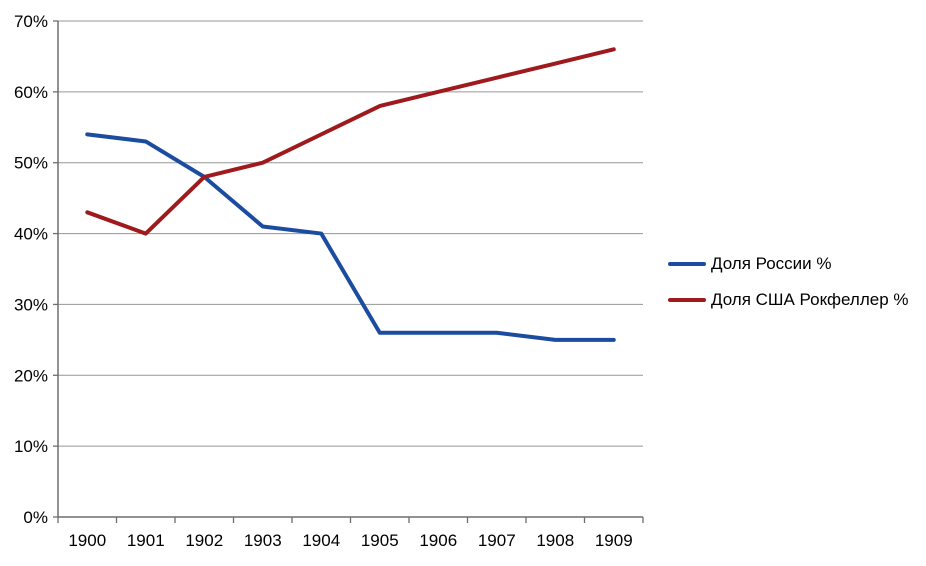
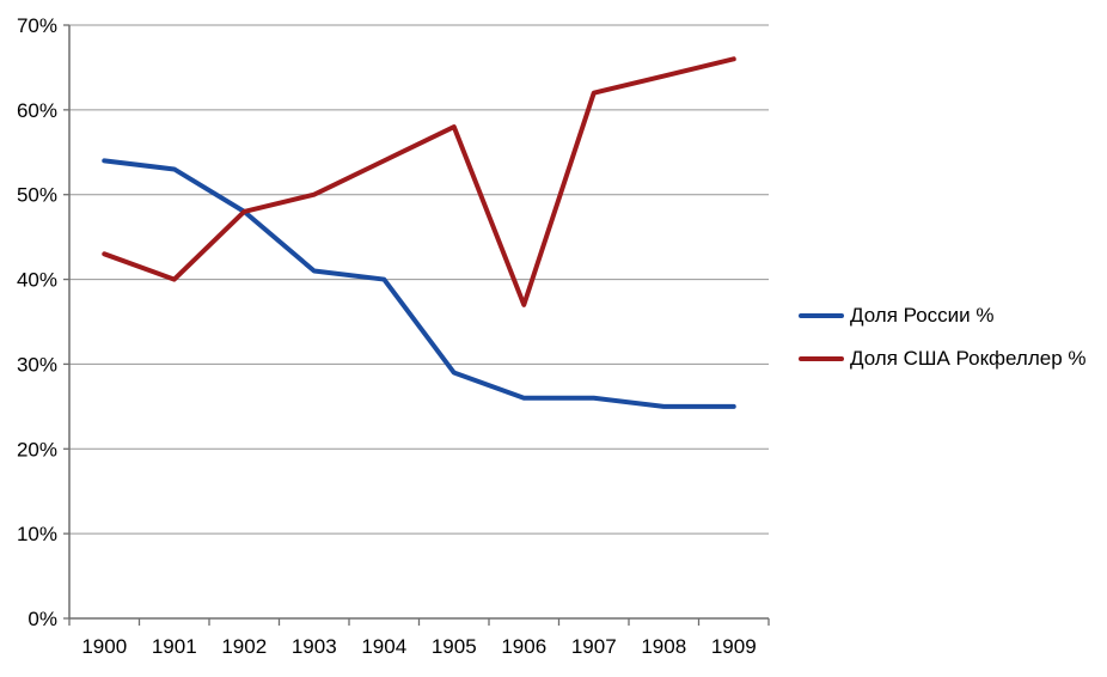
Доля России %/1905: 26% -> 29%
Доля США Рокфеллер %/1906: 60% -> 37%
